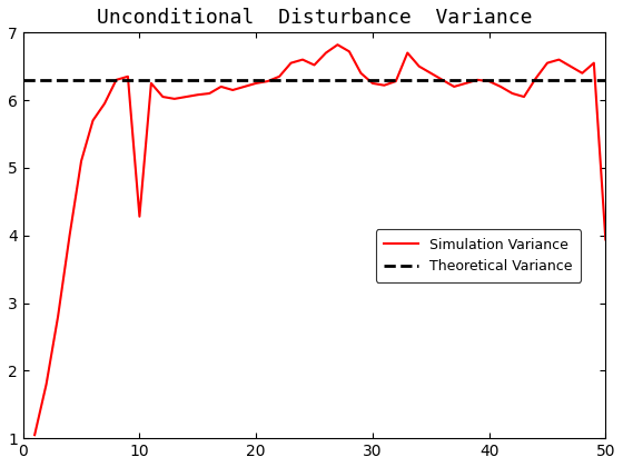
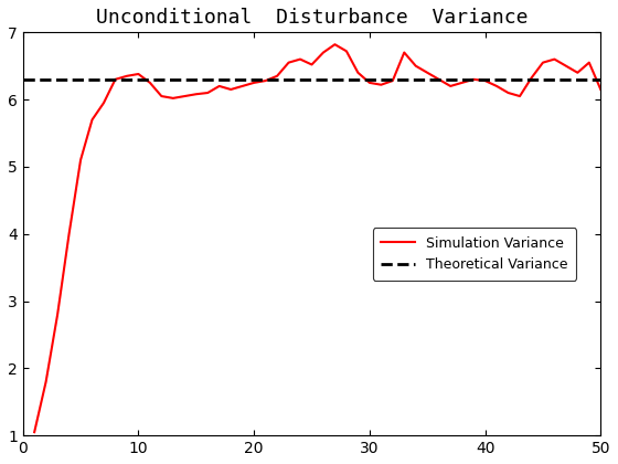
10: 4.28 -> 6.38
50: 3.94 -> 6.15
